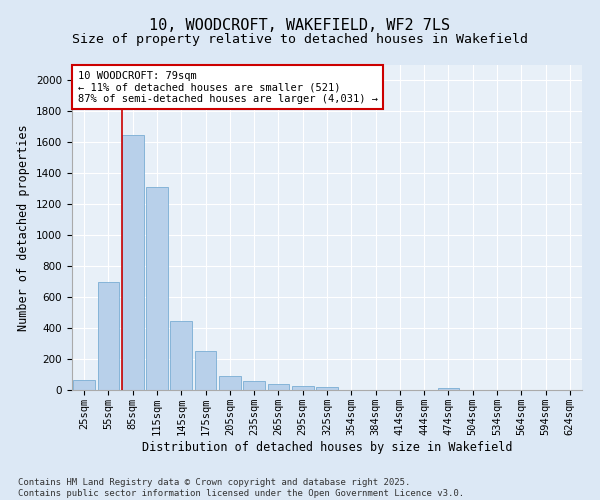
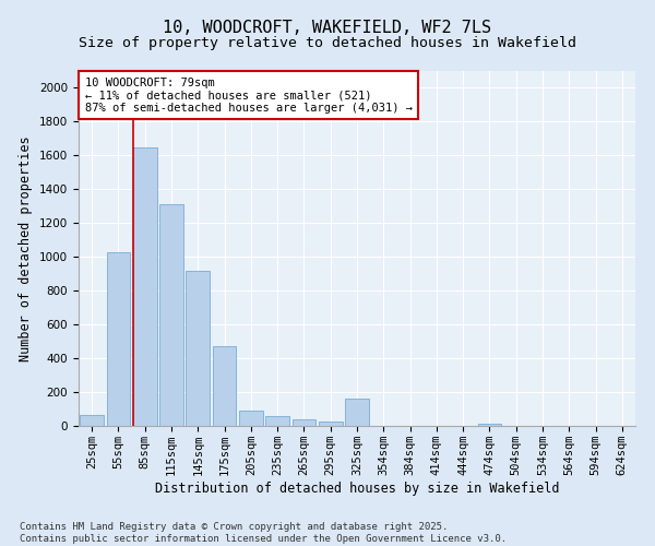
55sqm: 700 -> 1030
145sqm: 440 -> 920
175sqm: 260 -> 470
325sqm: 20 -> 160
